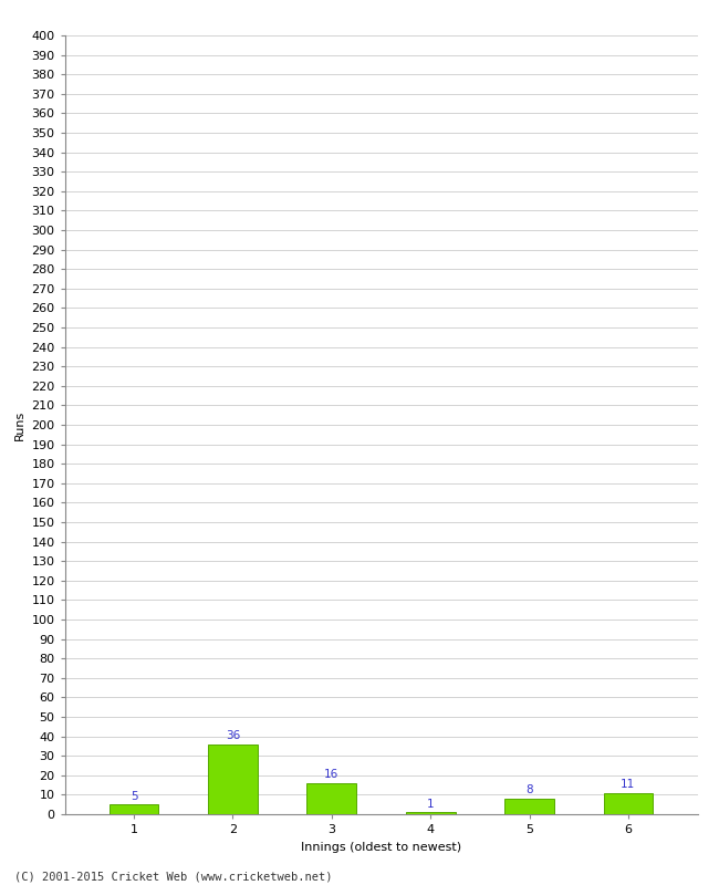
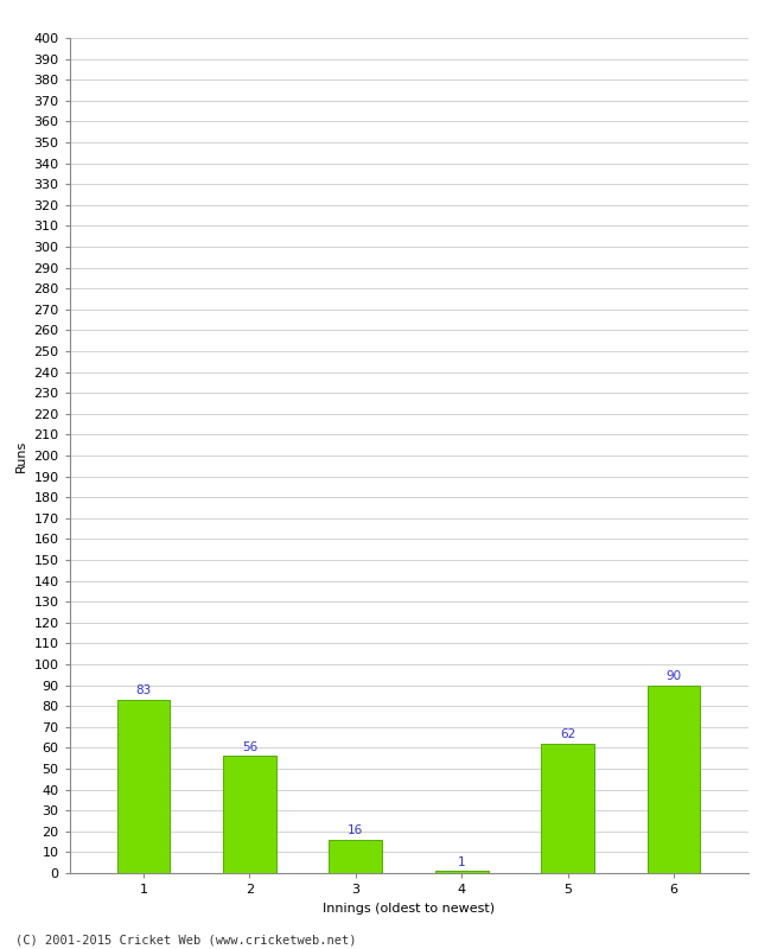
1: 5 -> 83
2: 36 -> 56
5: 8 -> 62
6: 11 -> 90
